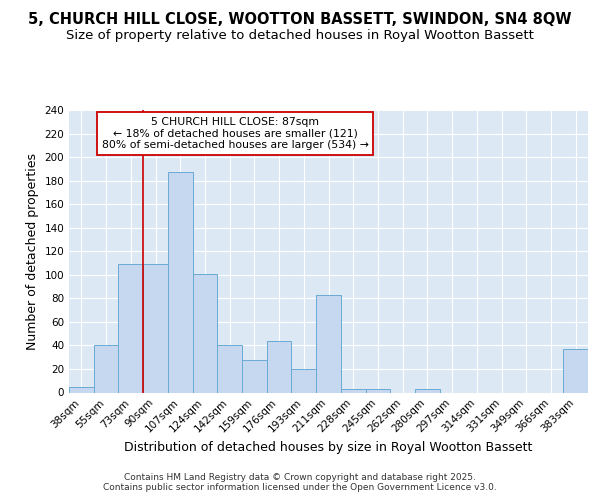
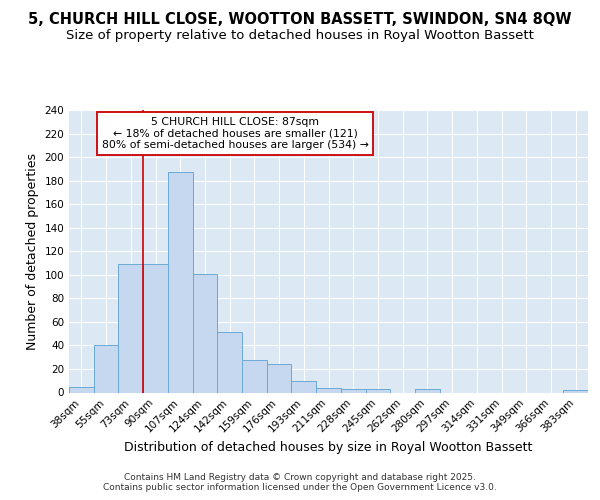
142sqm: 40 -> 51
176sqm: 44 -> 24
193sqm: 20 -> 10
211sqm: 83 -> 4
383sqm: 37 -> 2
